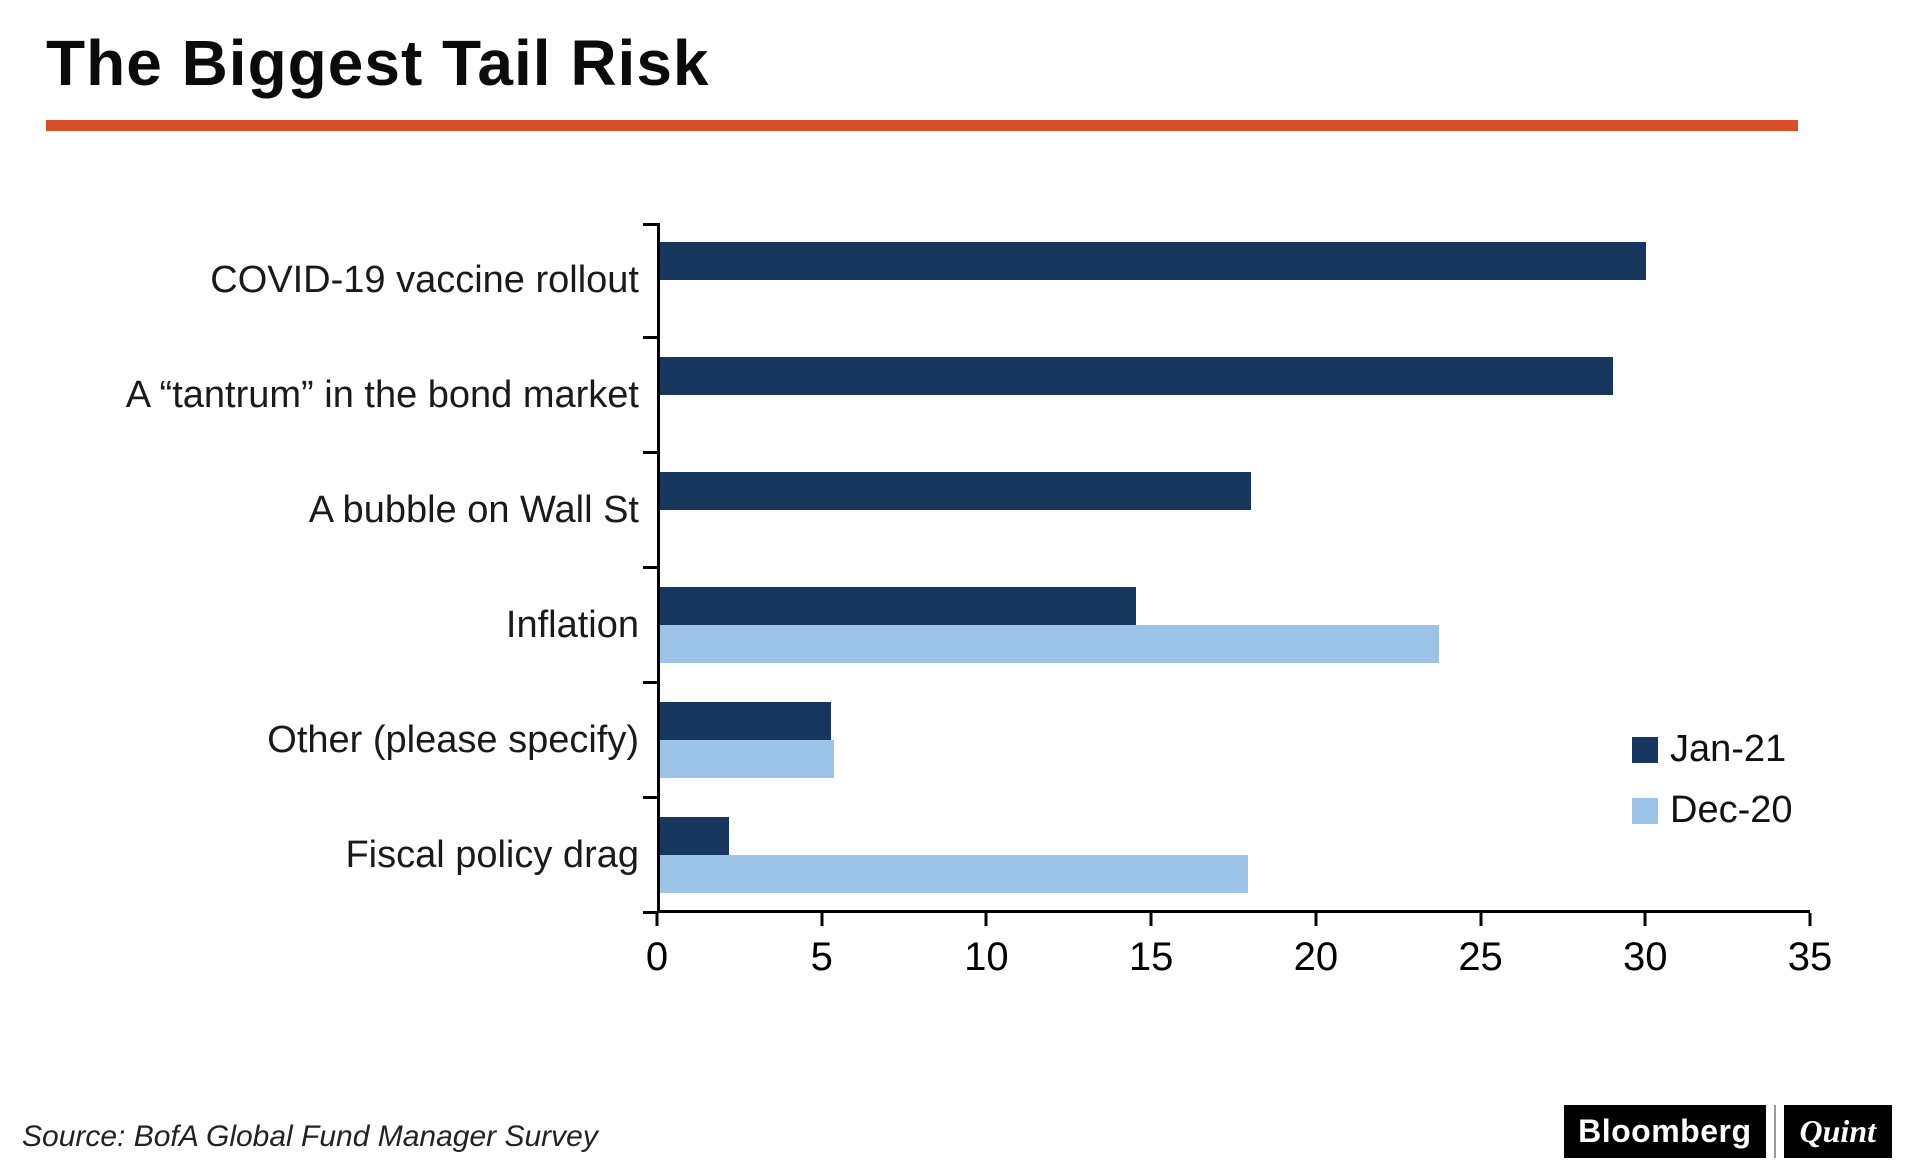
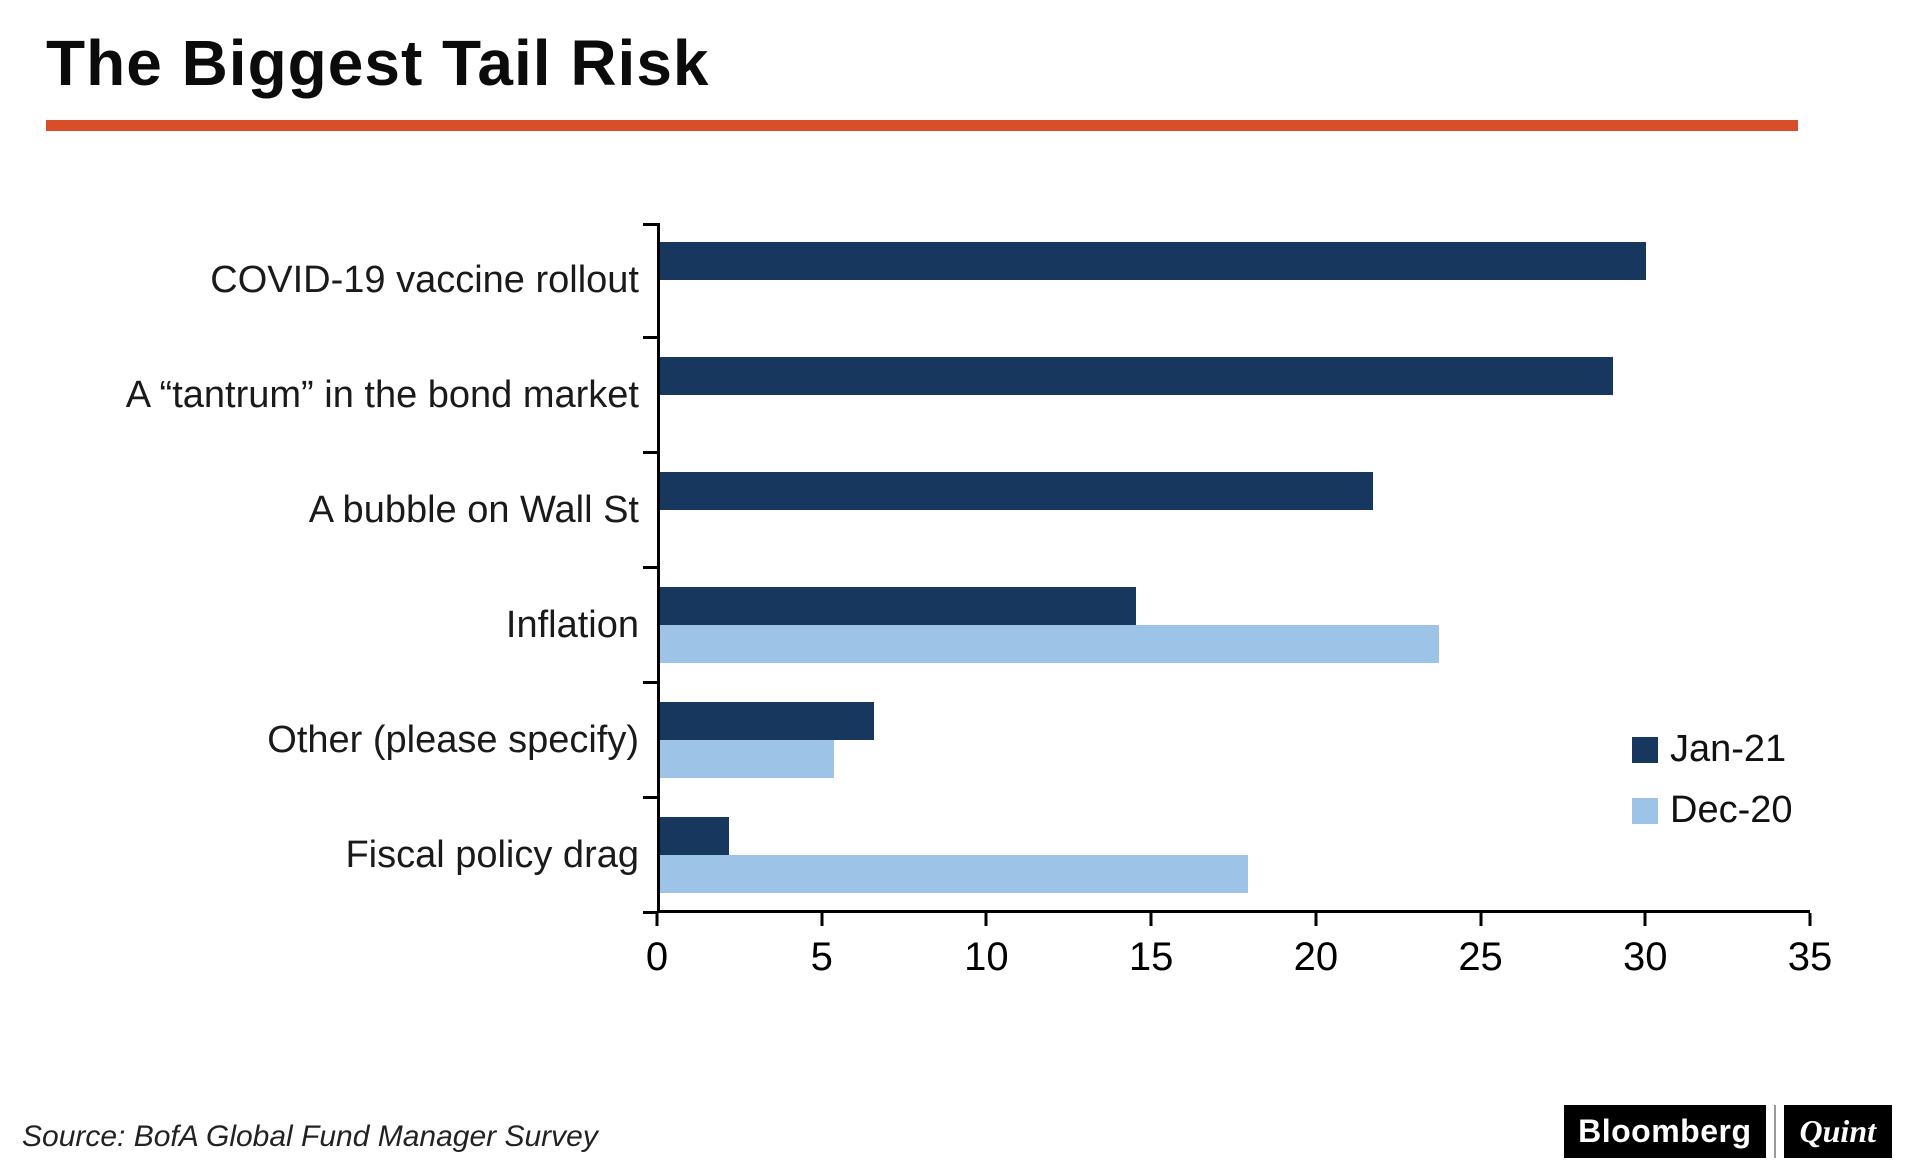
Jan-21/A bubble on Wall St: 18.0 -> 21.7
Jan-21/Other (please specify): 5.2 -> 6.5
